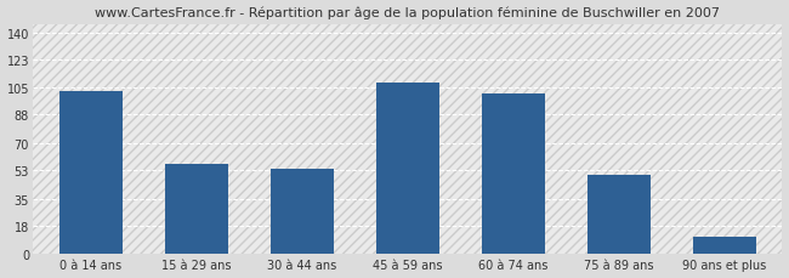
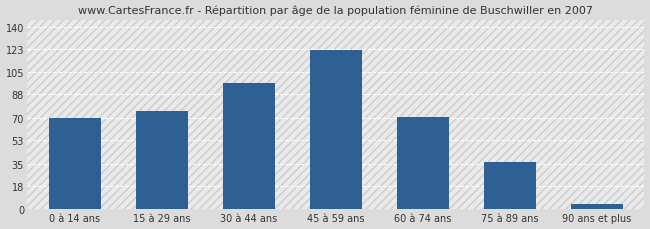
0 à 14 ans: 103 -> 70
15 à 29 ans: 57 -> 75
30 à 44 ans: 54 -> 97
45 à 59 ans: 108 -> 122
60 à 74 ans: 101 -> 71
75 à 89 ans: 50 -> 36
90 ans et plus: 11 -> 4
